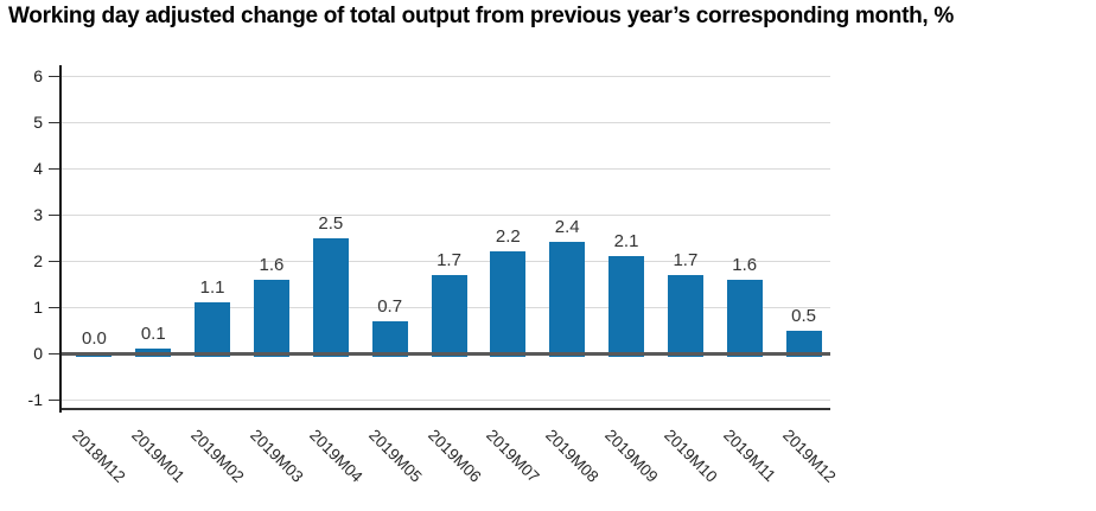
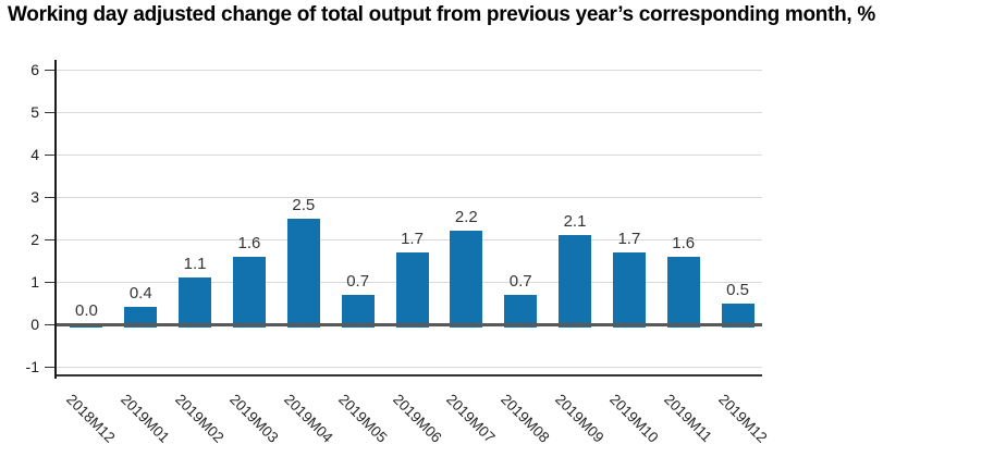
2019M01: 0.1 -> 0.4
2019M08: 2.4 -> 0.7
